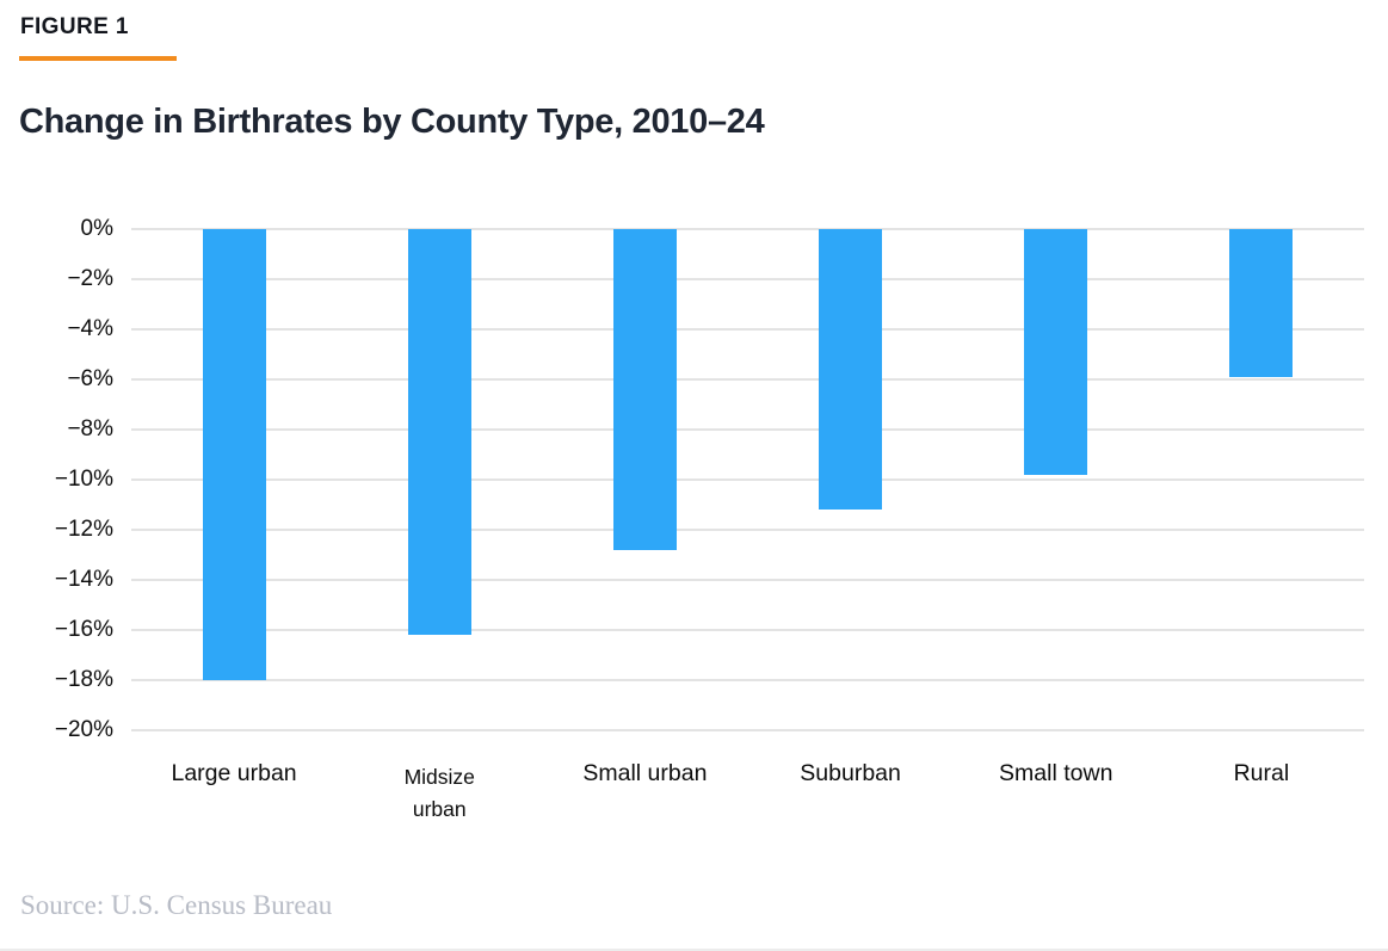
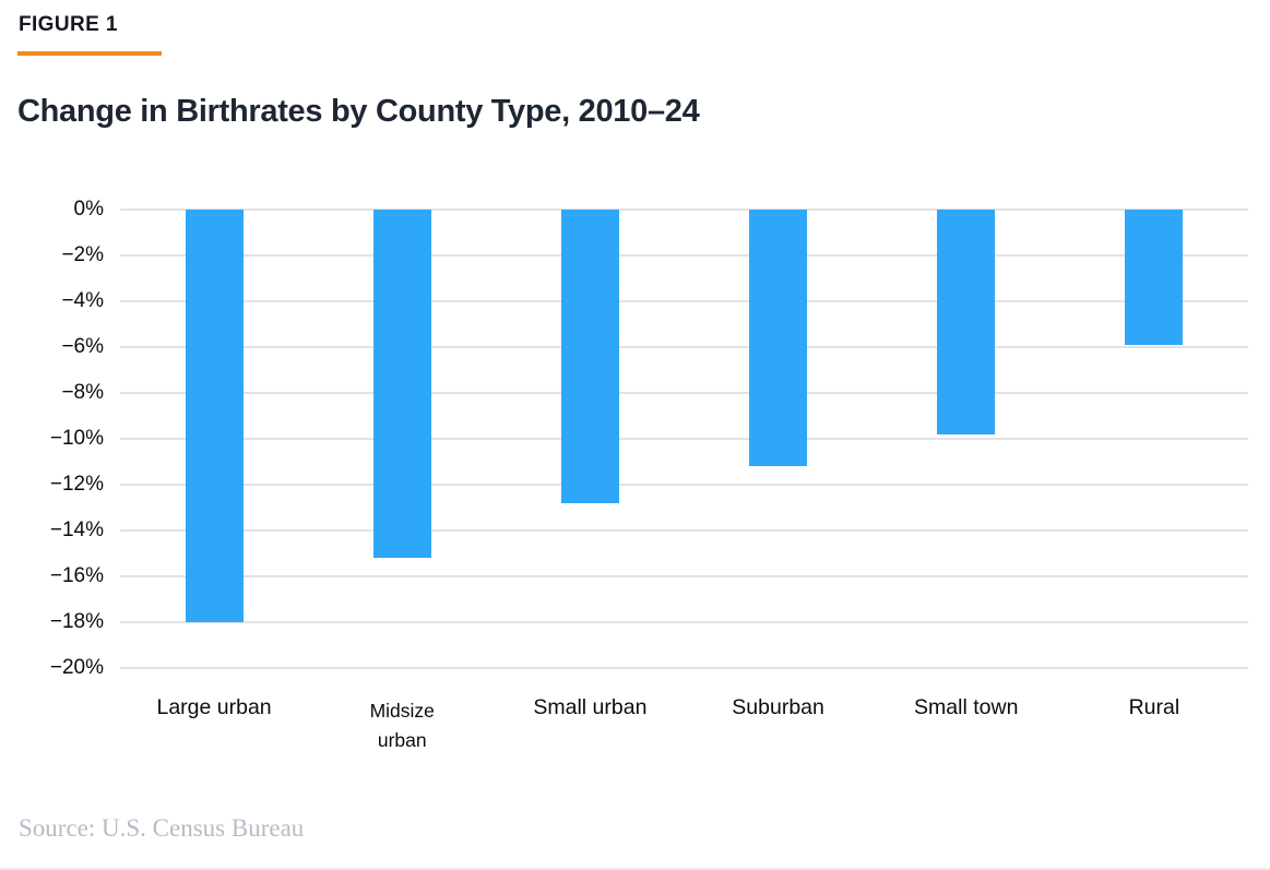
Midsize urban: -16.2% -> -15.2%
